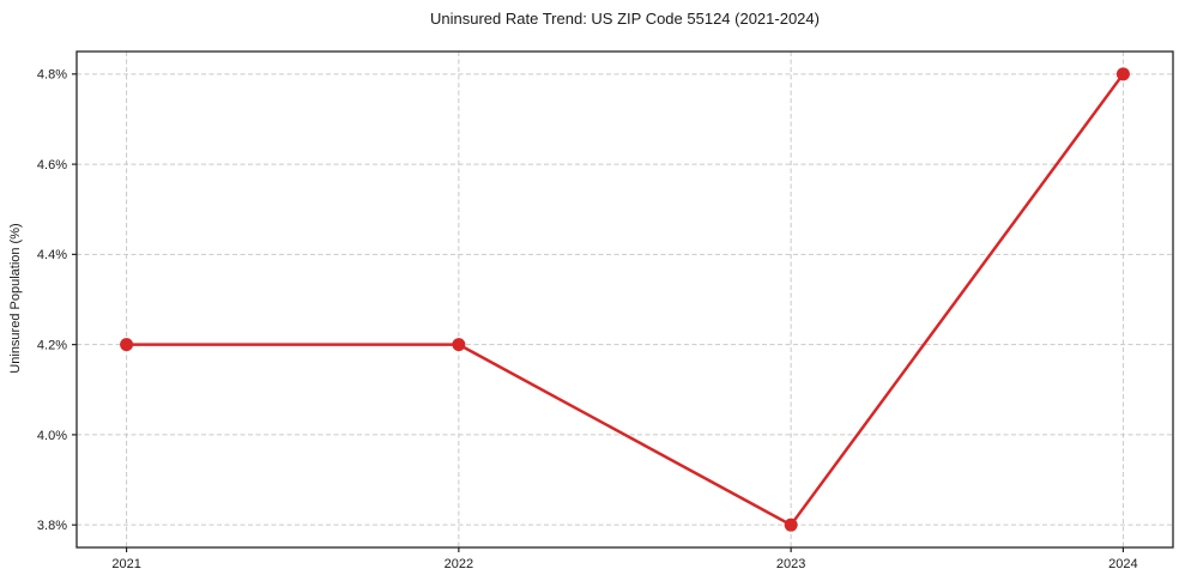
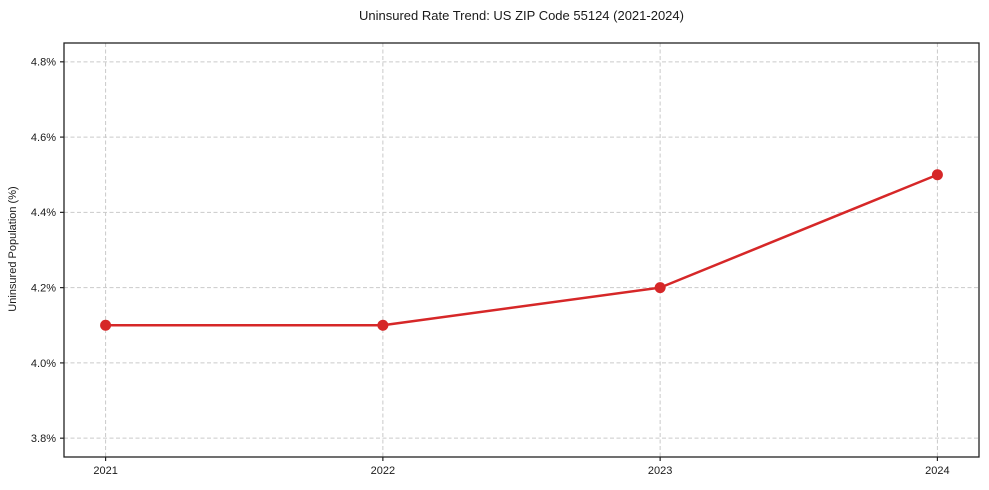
2021: 4.2% -> 4.1%
2022: 4.2% -> 4.1%
2023: 3.8% -> 4.2%
2024: 4.8% -> 4.5%
